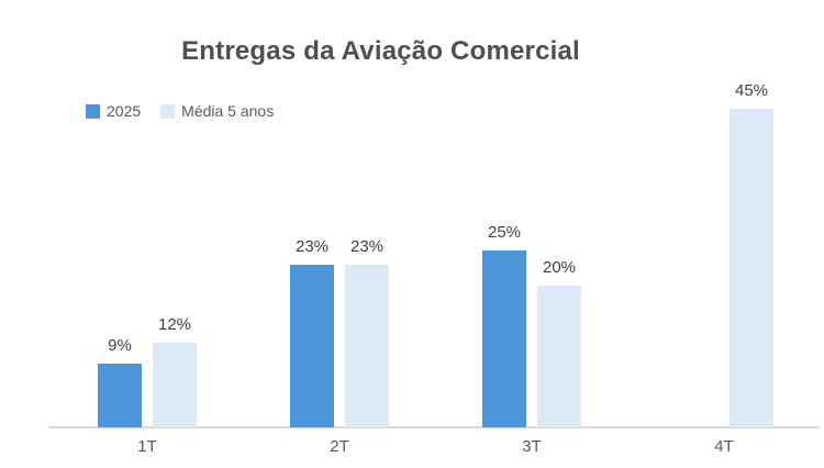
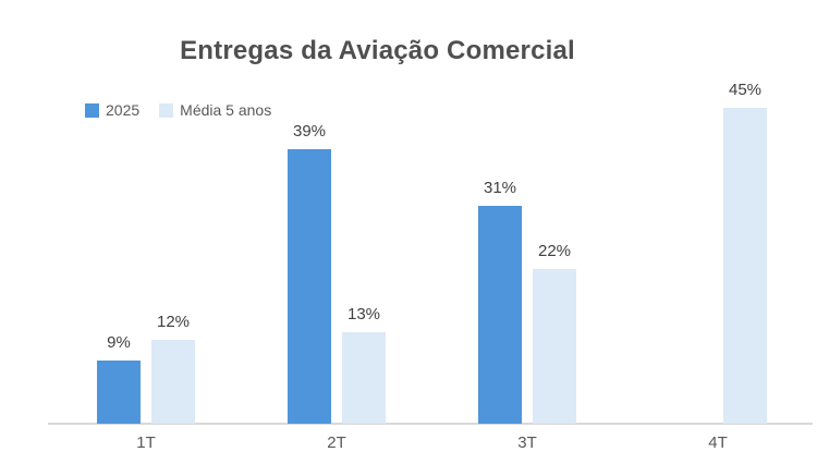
2025/2T: 23% -> 39%
Média 5 anos/2T: 23% -> 13%
2025/3T: 25% -> 31%
Média 5 anos/3T: 20% -> 22%
